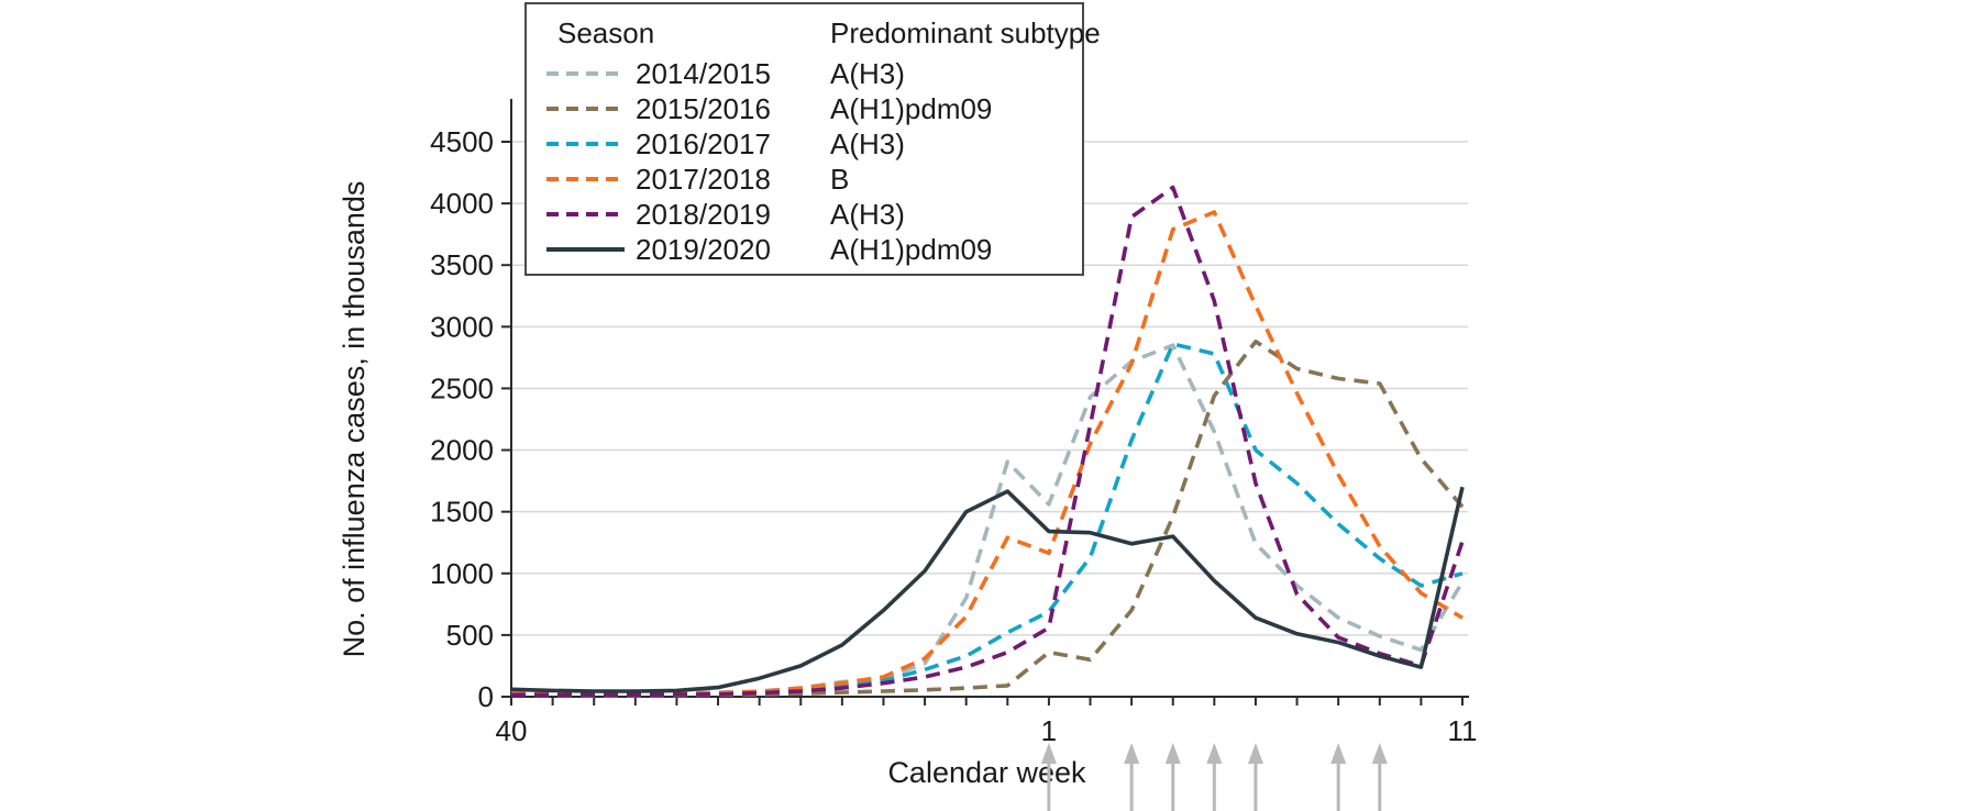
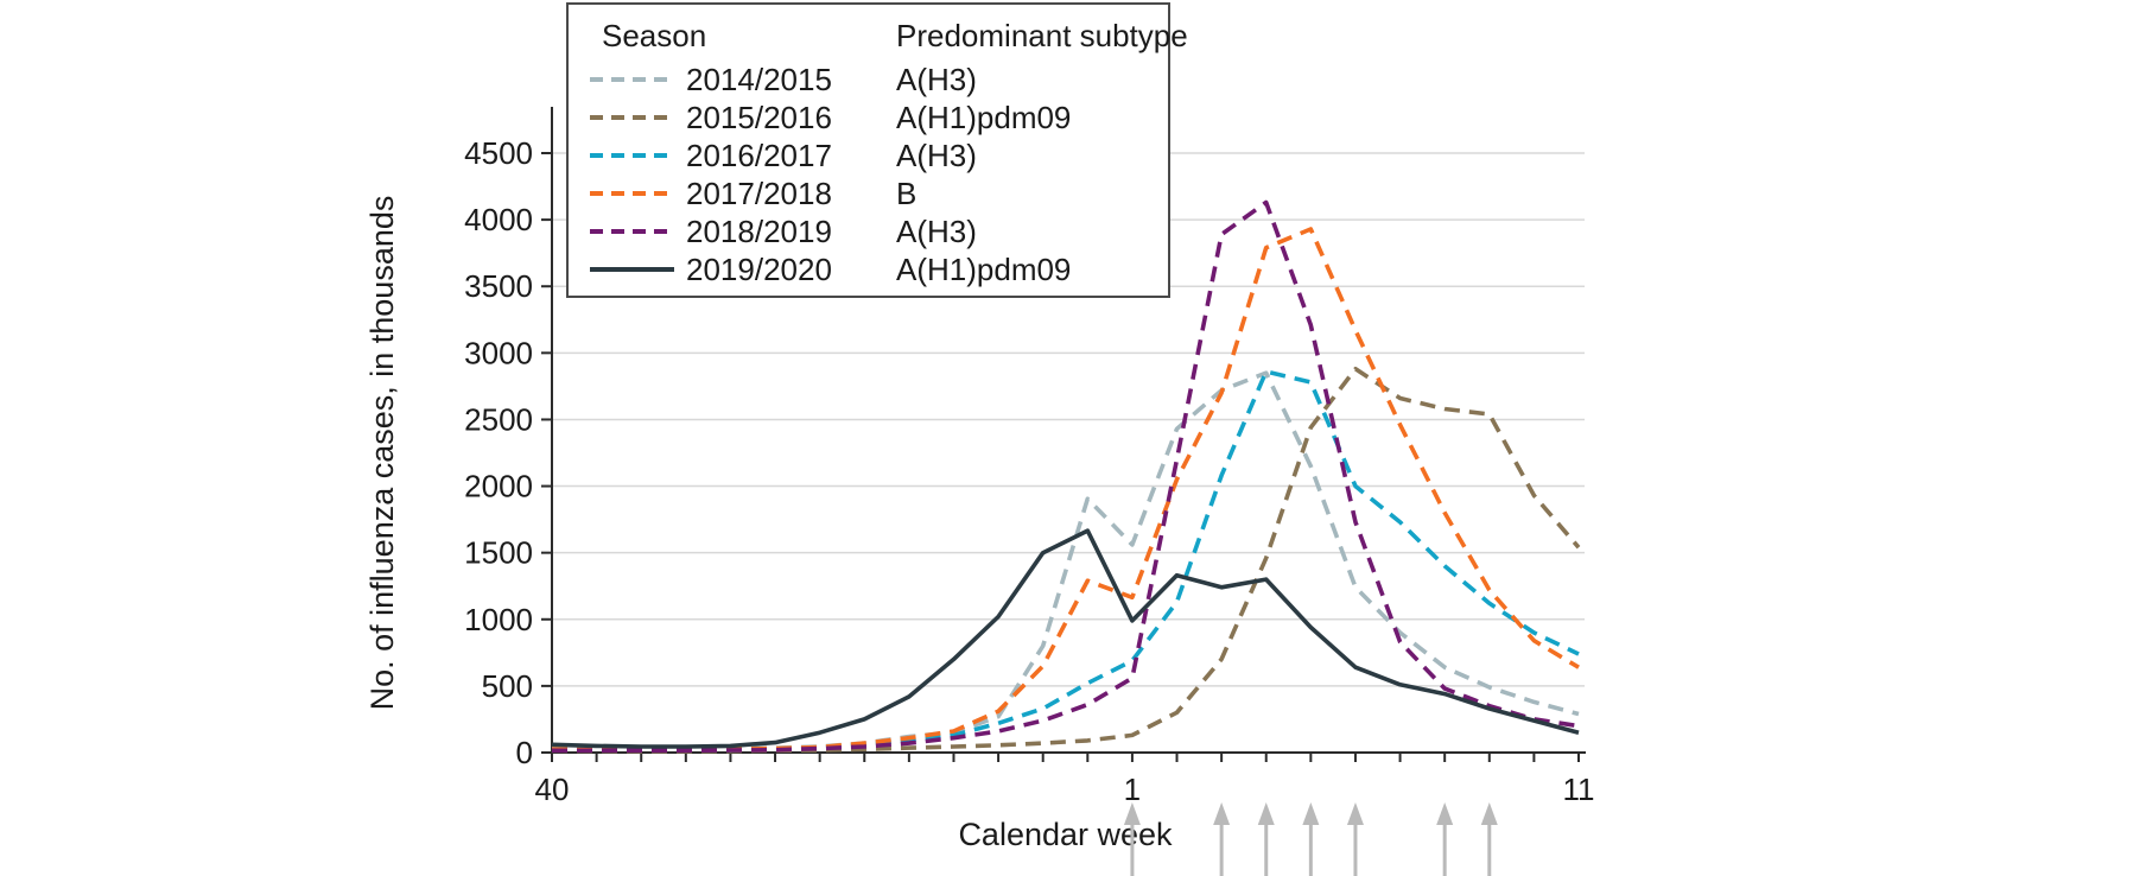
2015/2016/1: 360 -> 130
2019/2020/1: 1340 -> 990
2014/2015/11: 930 -> 290
2016/2017/11: 1000 -> 740
2018/2019/11: 1260 -> 200
2019/2020/11: 1700 -> 150
